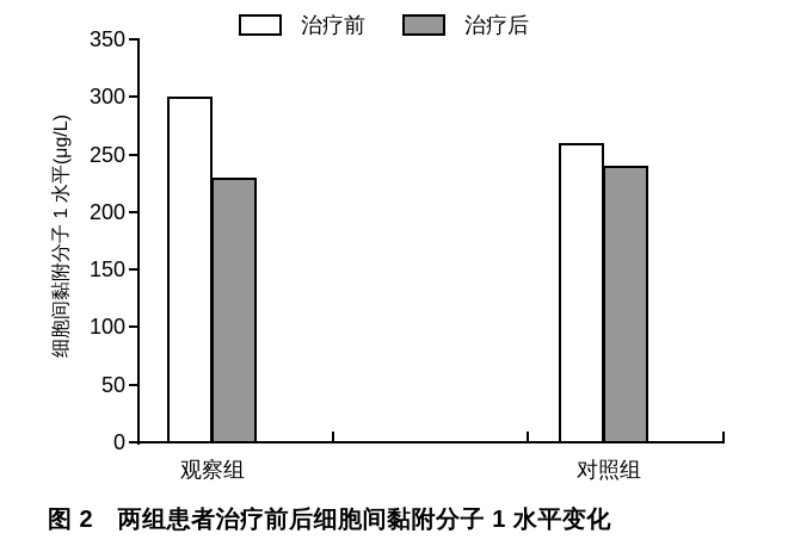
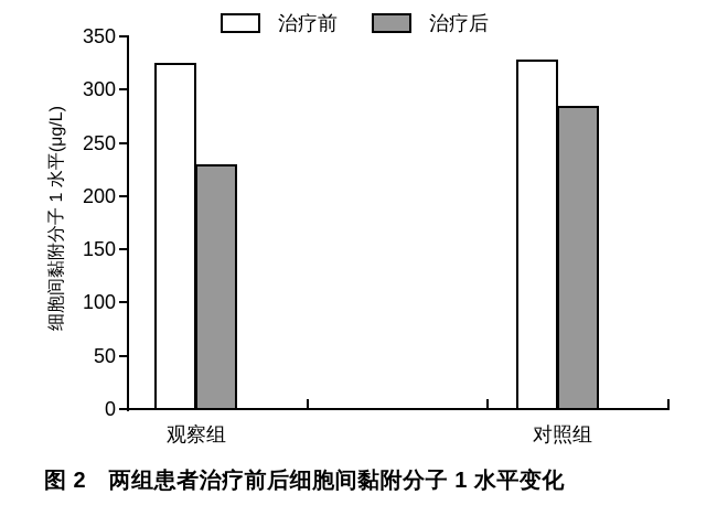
治疗前/观察组: 300 -> 320
治疗前/对照组: 260 -> 330
治疗后/对照组: 240 -> 280
